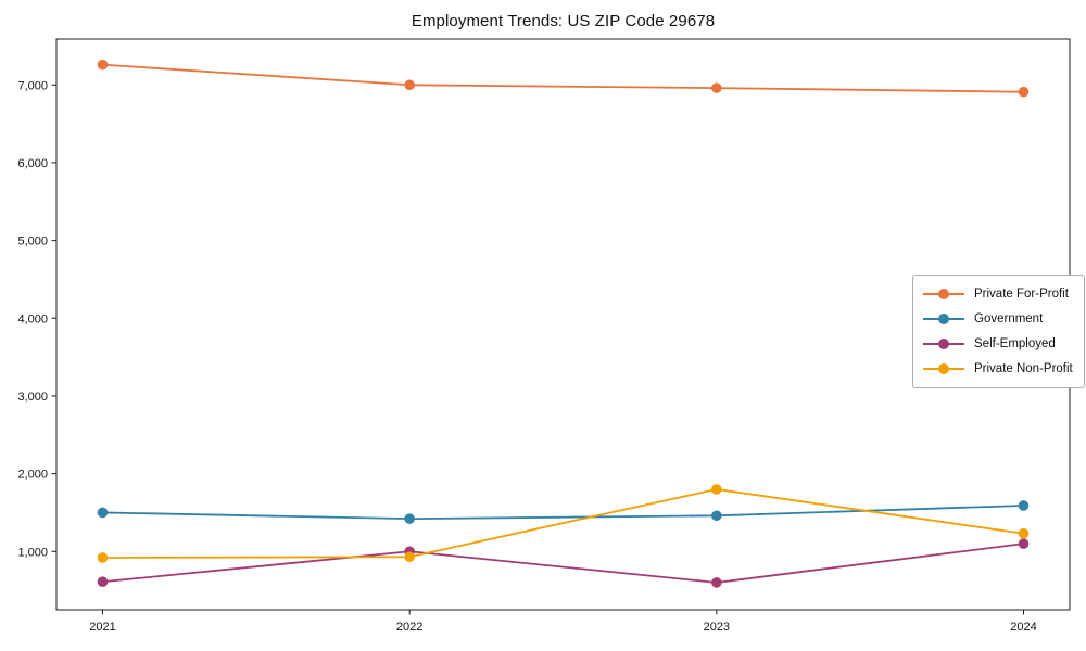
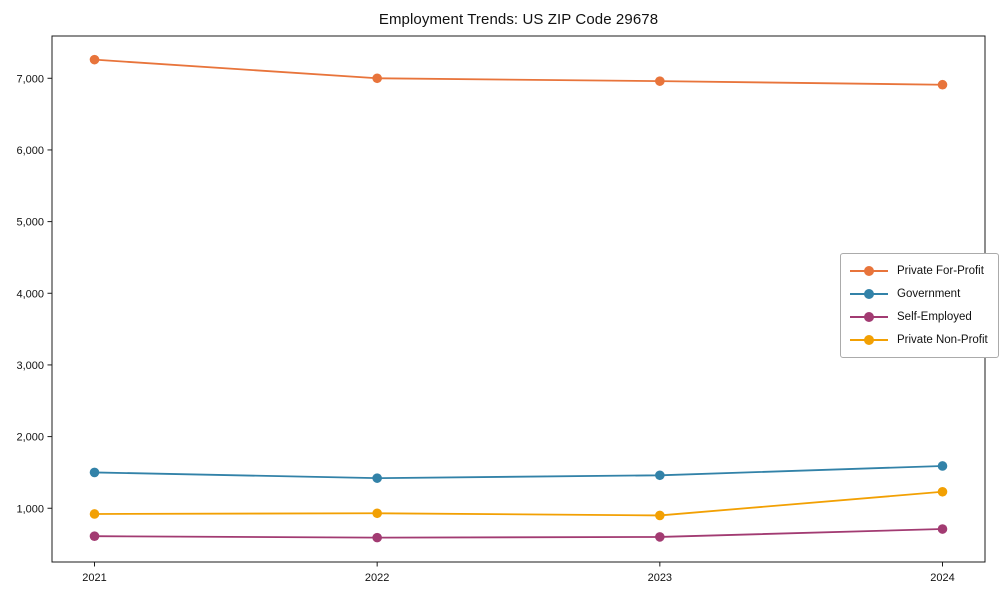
Self-Employed/2022: 1000 -> 600
Private Non-Profit/2023: 1800 -> 900
Self-Employed/2024: 1100 -> 700
